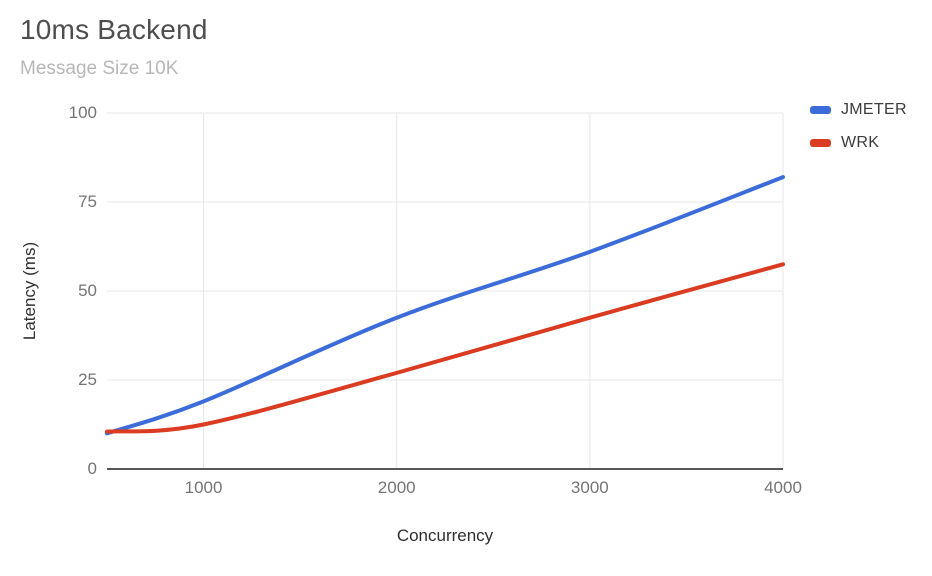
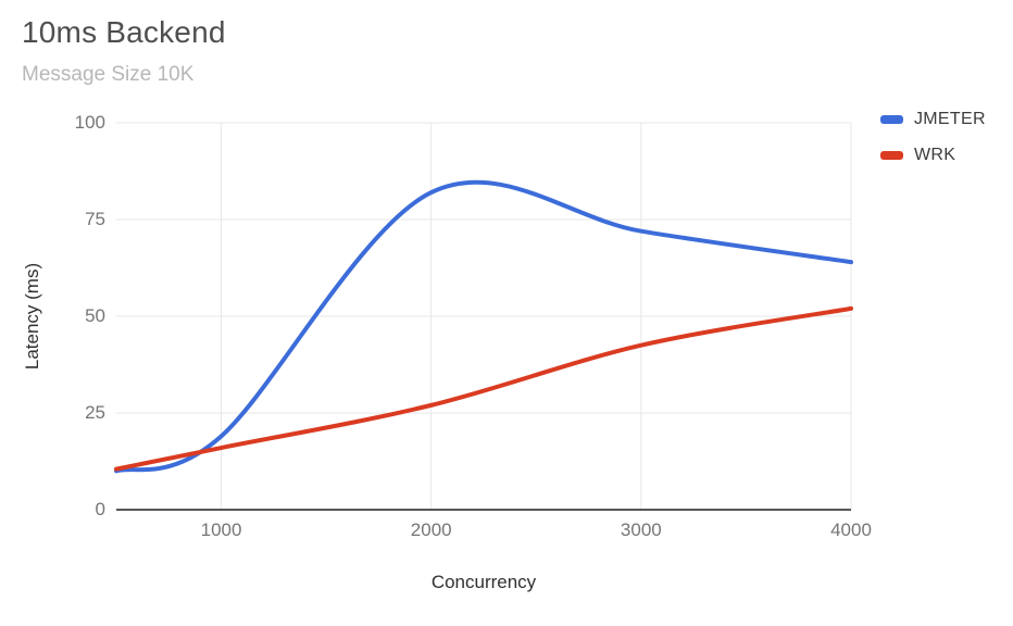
WRK/1000: 12 -> 16
JMETER/2000: 42 -> 82
JMETER/3000: 61 -> 72
JMETER/4000: 82 -> 64
WRK/4000: 58 -> 52
